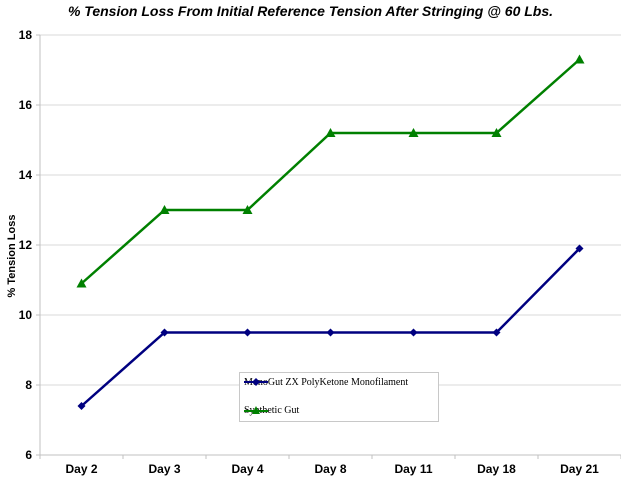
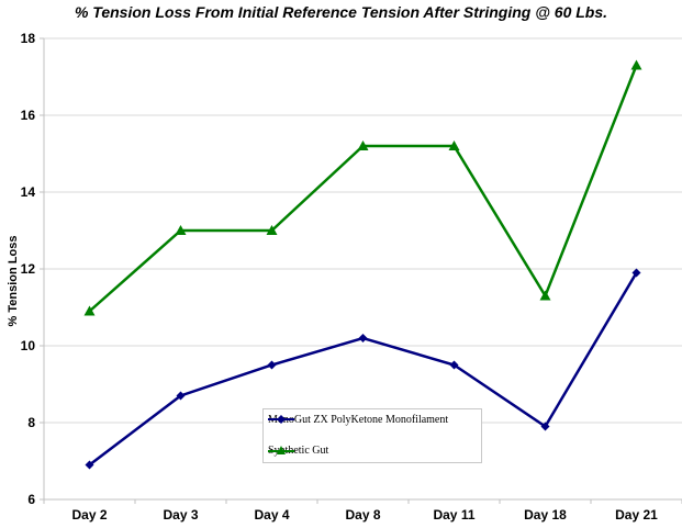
MonoGut ZX PolyKetone Monofilament/Day 2: 7.4 -> 6.9
MonoGut ZX PolyKetone Monofilament/Day 3: 9.5 -> 8.7
MonoGut ZX PolyKetone Monofilament/Day 8: 9.5 -> 10.2
MonoGut ZX PolyKetone Monofilament/Day 18: 9.5 -> 7.9
Synthetic Gut/Day 18: 15.2 -> 11.3
